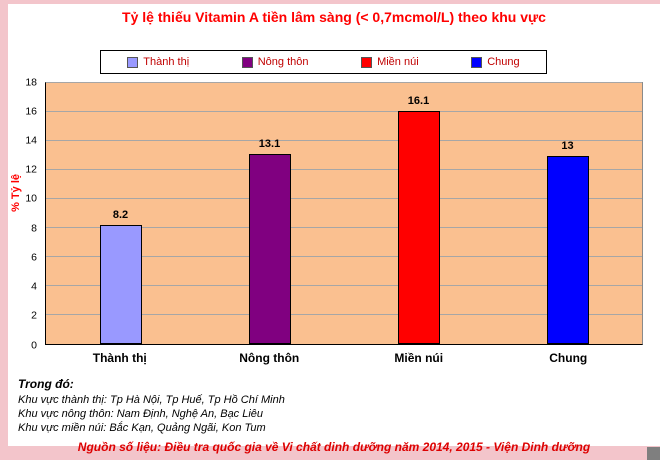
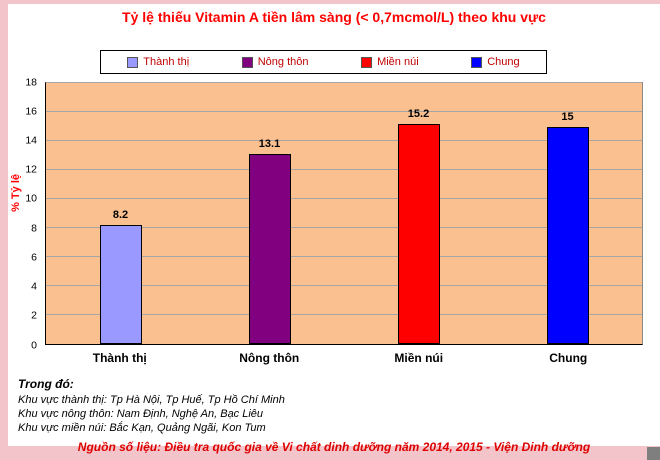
Miền núi: 16.1 -> 15.2
Chung: 13 -> 15
